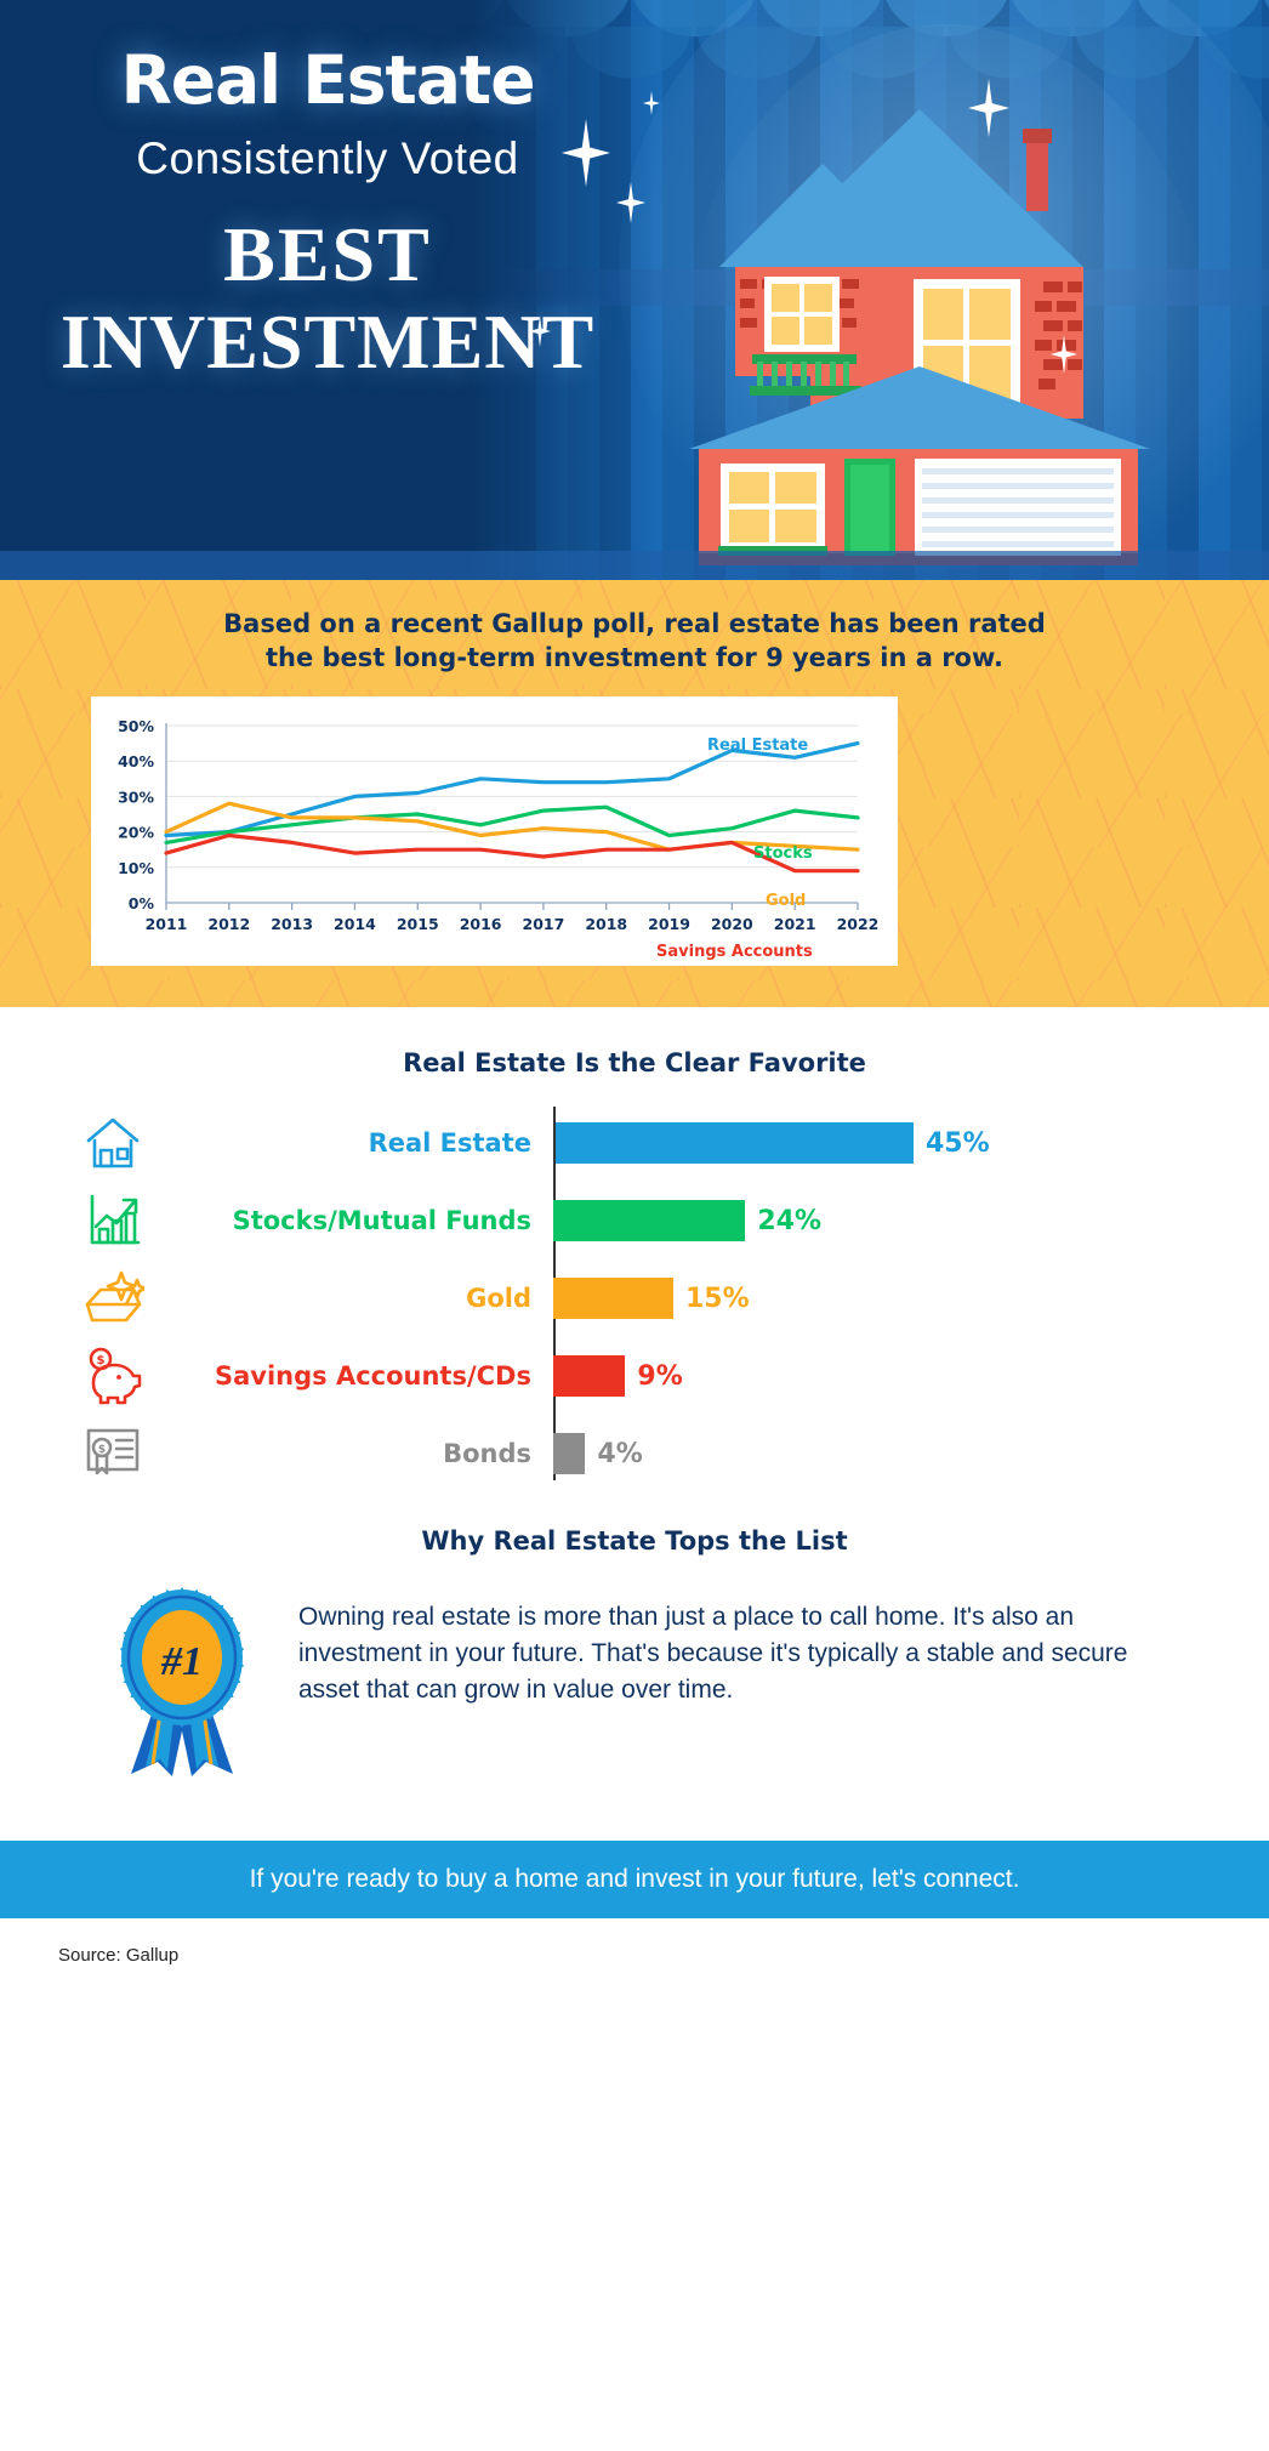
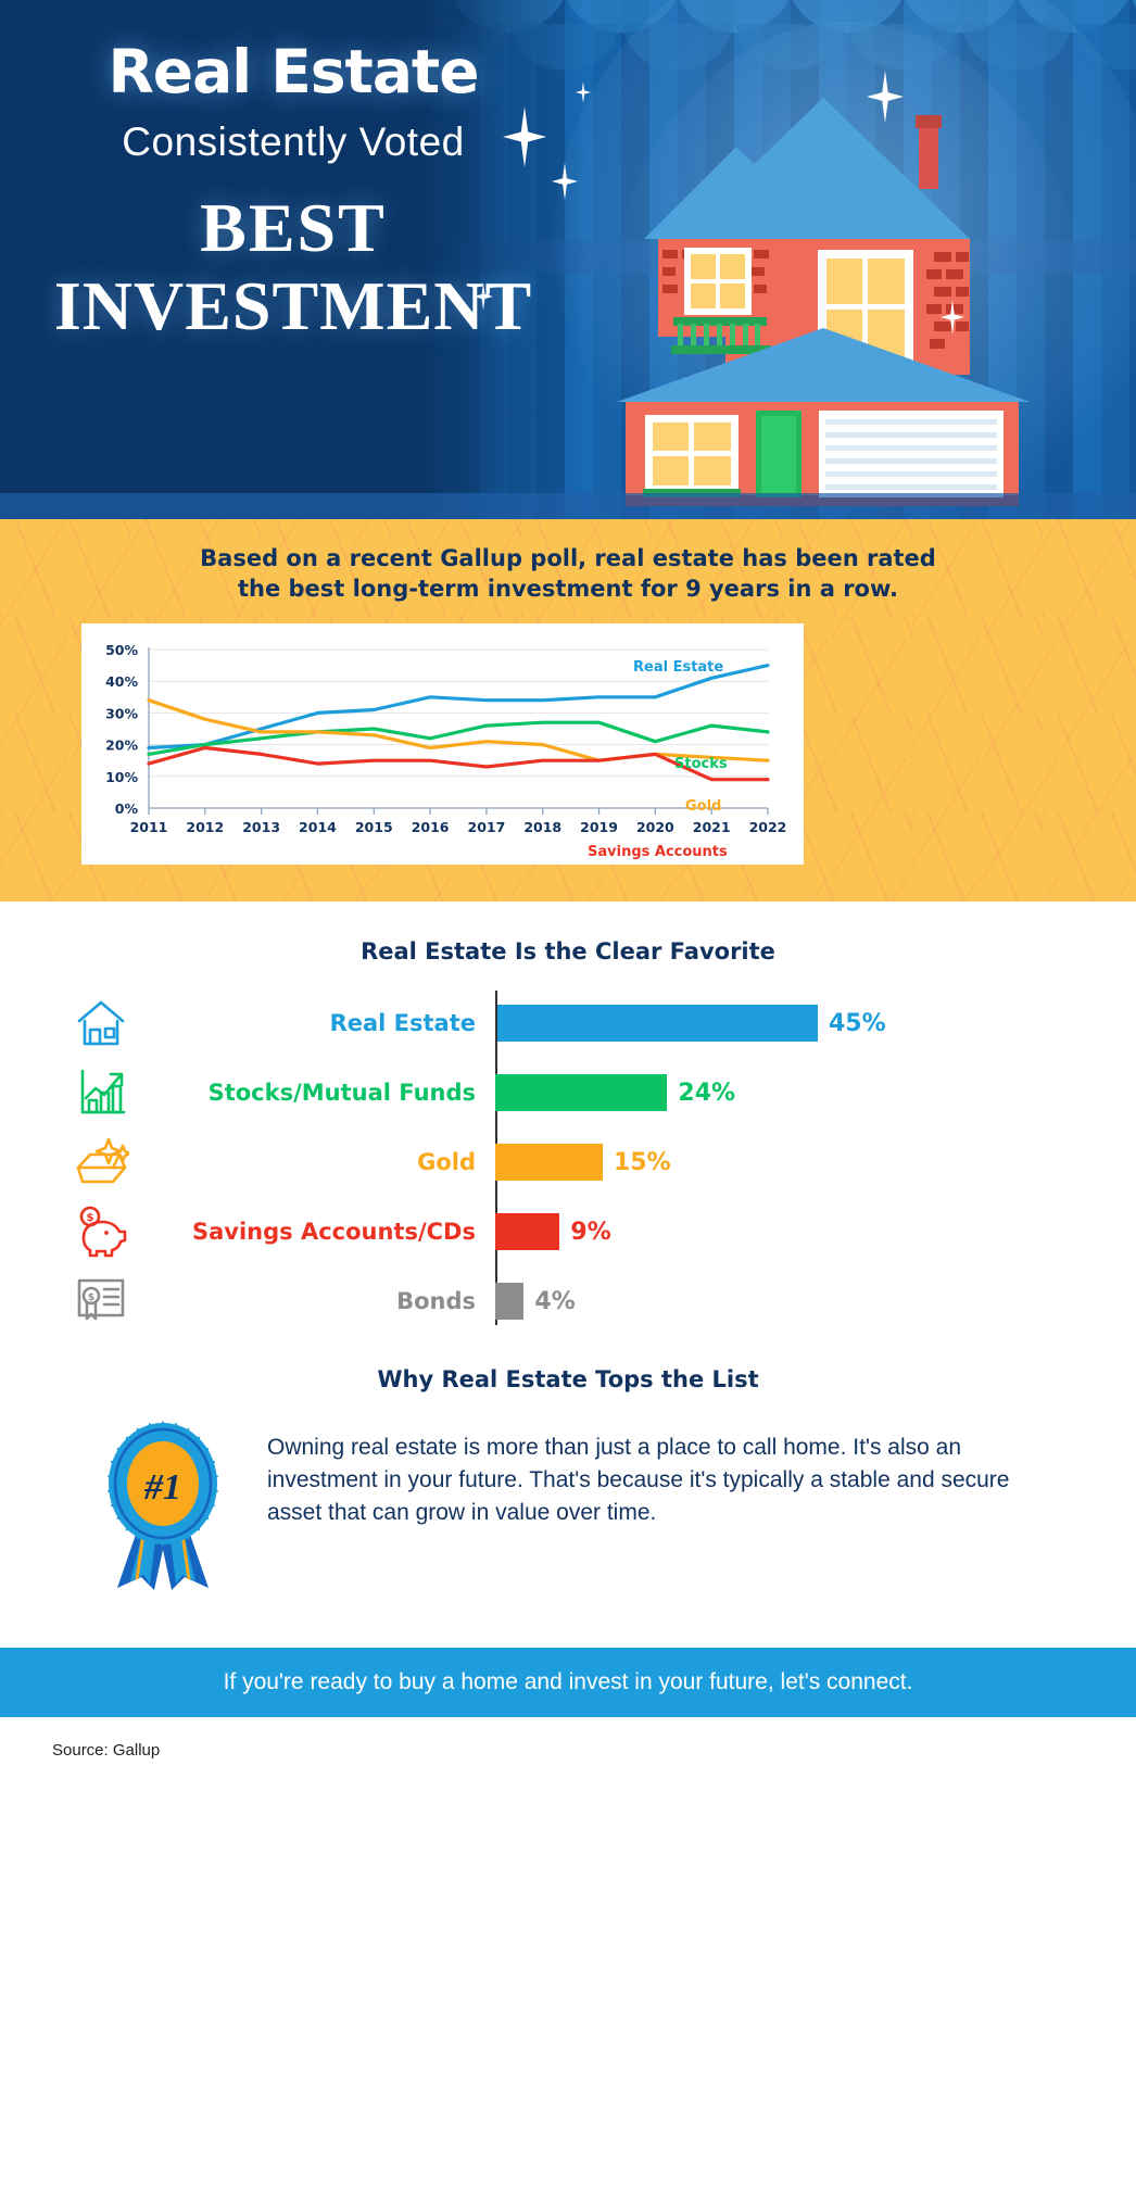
Gold/2011: 20% -> 34%
Stocks/2019: 19% -> 27%
Real Estate/2020: 43% -> 35%
